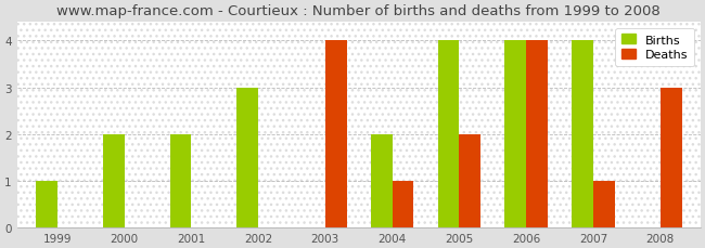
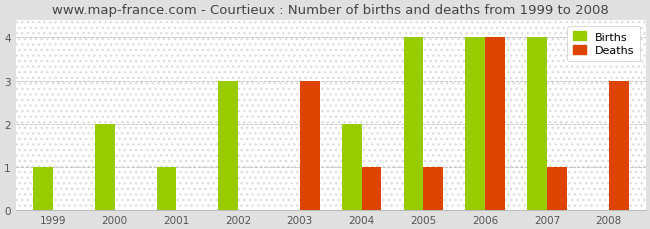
Births/2001: 2 -> 1
Deaths/2003: 4 -> 3
Deaths/2005: 2 -> 1
